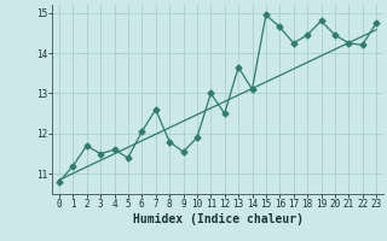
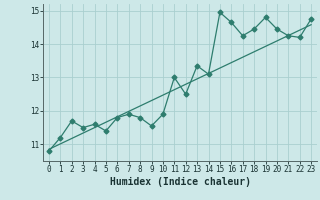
6: 12.05 -> 11.80
7: 12.60 -> 11.90
13: 13.65 -> 13.35
